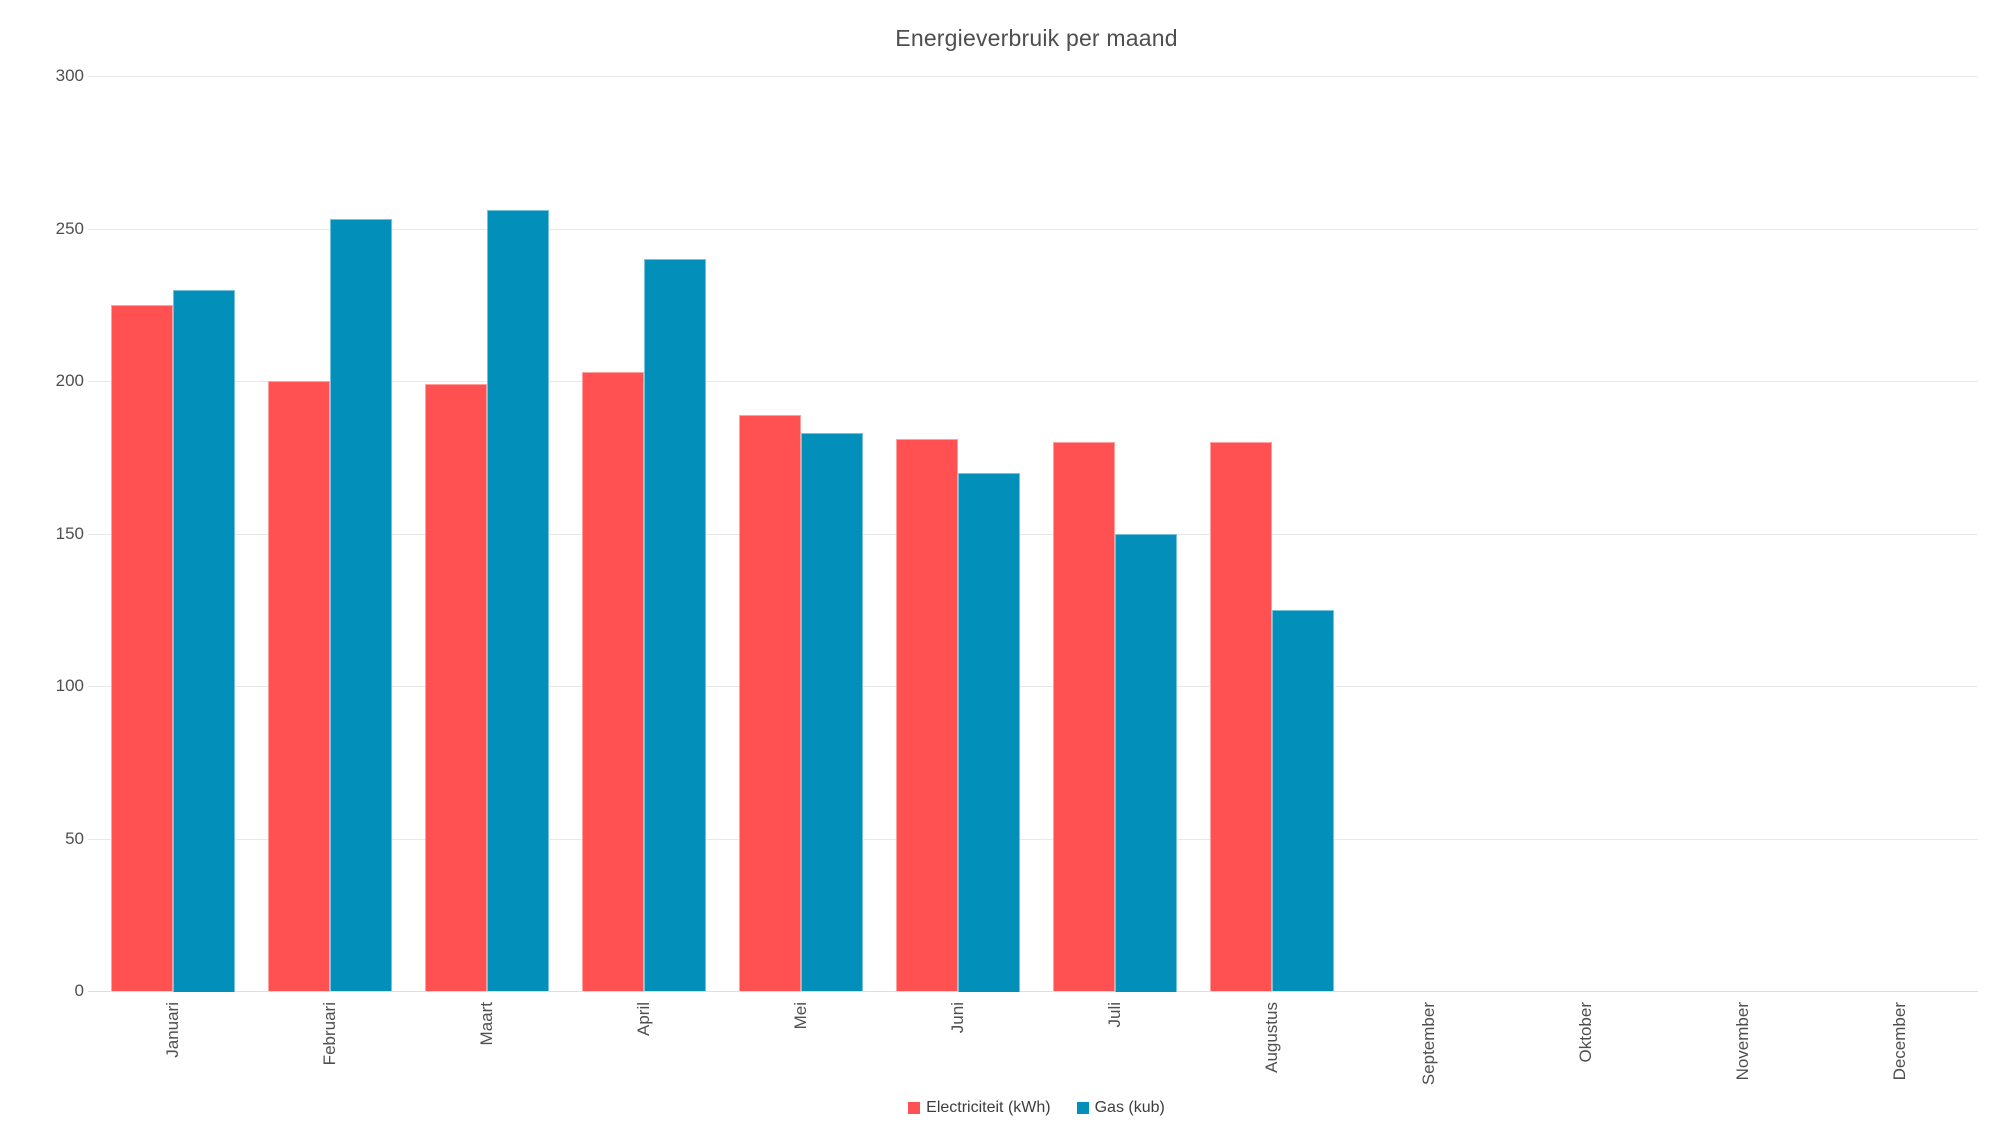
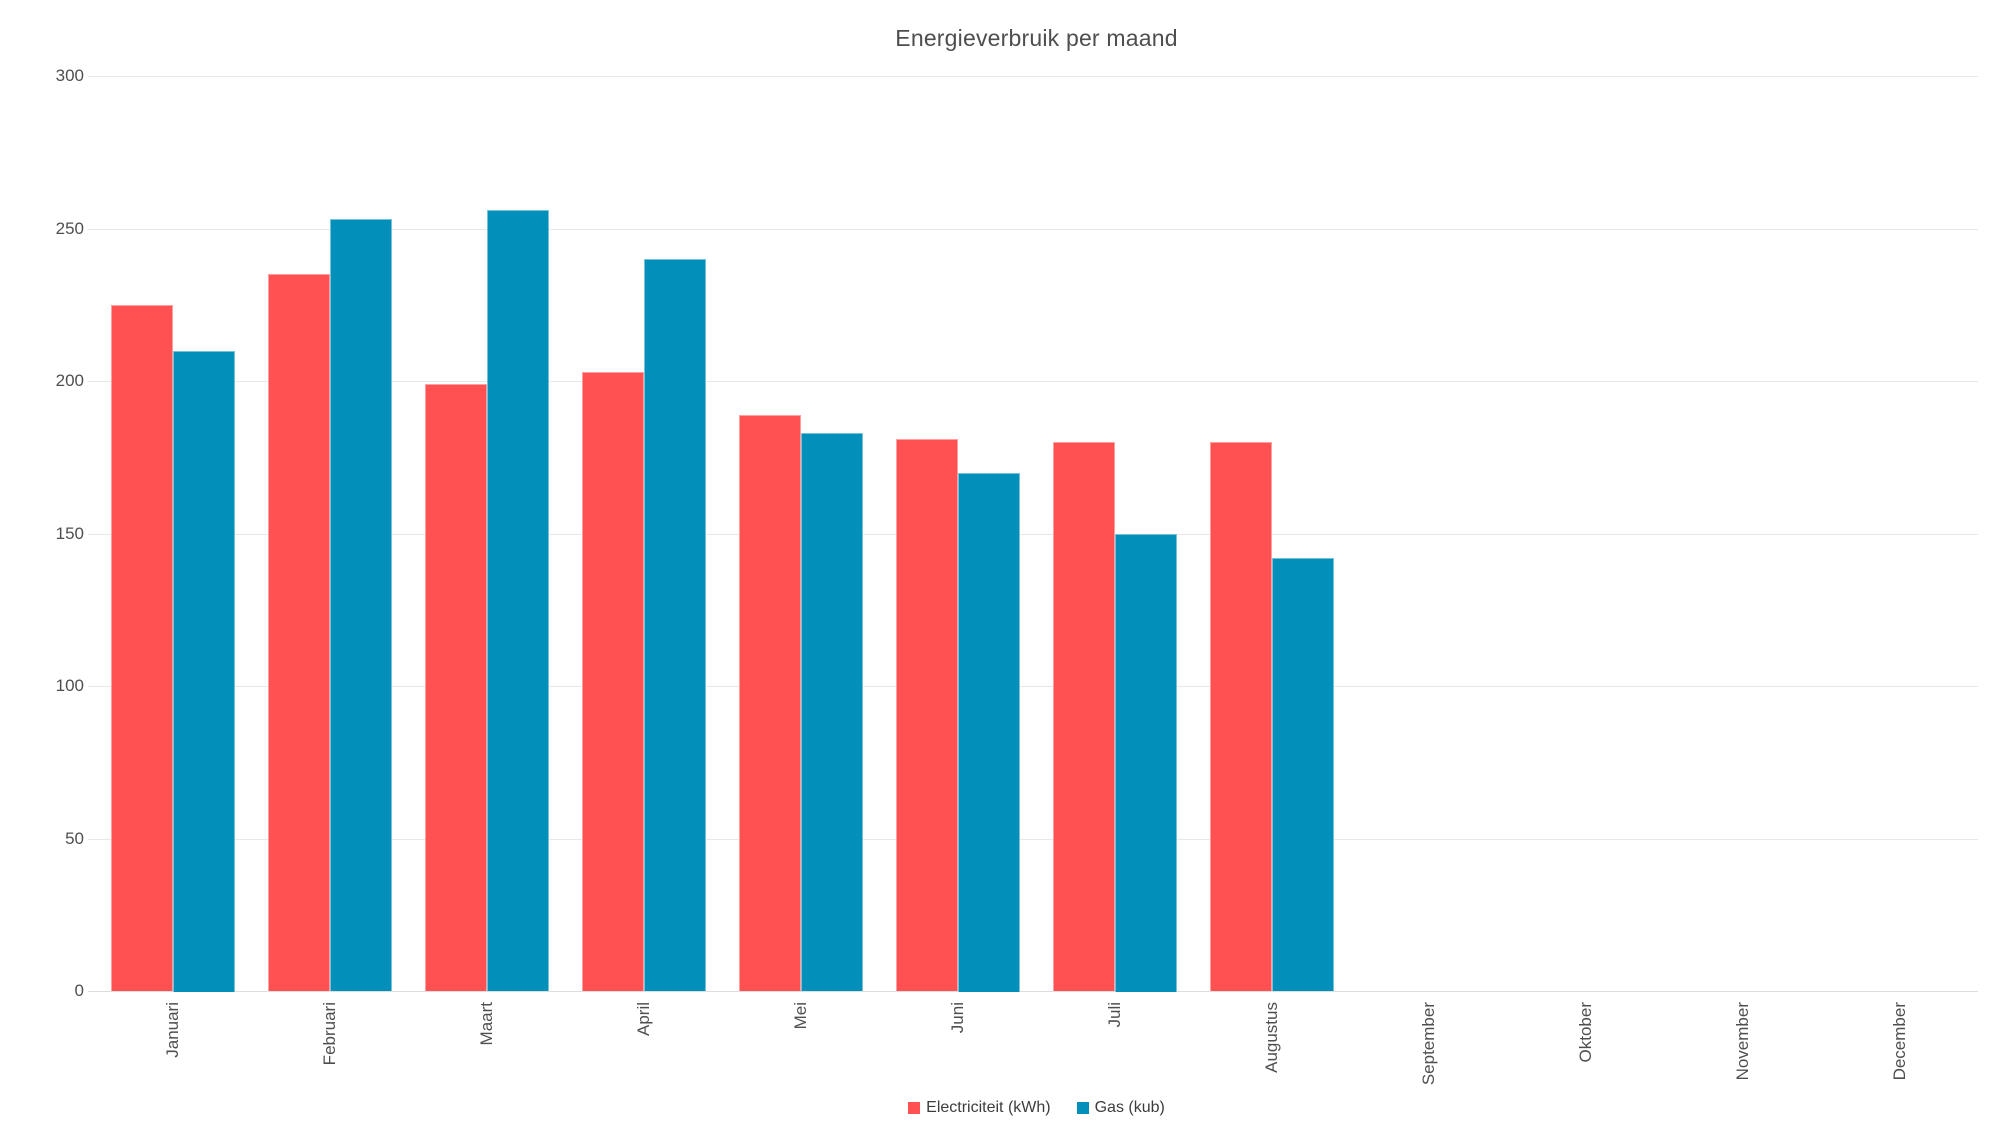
Gas (kub)/Januari: 230 -> 210
Electriciteit (kWh)/Februari: 200 -> 235
Gas (kub)/Augustus: 125 -> 142
